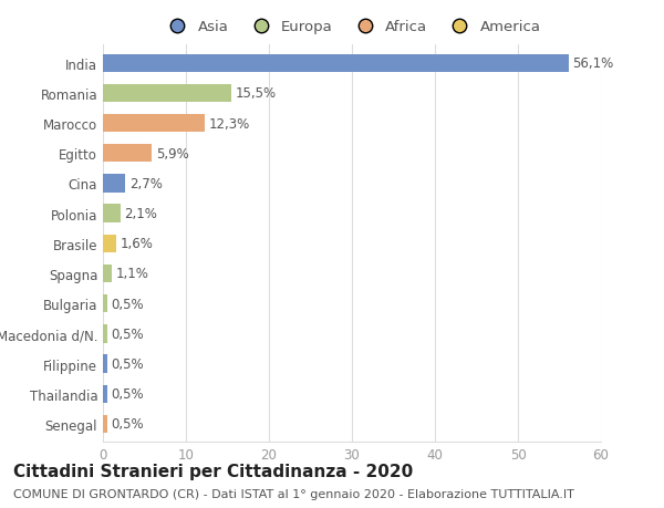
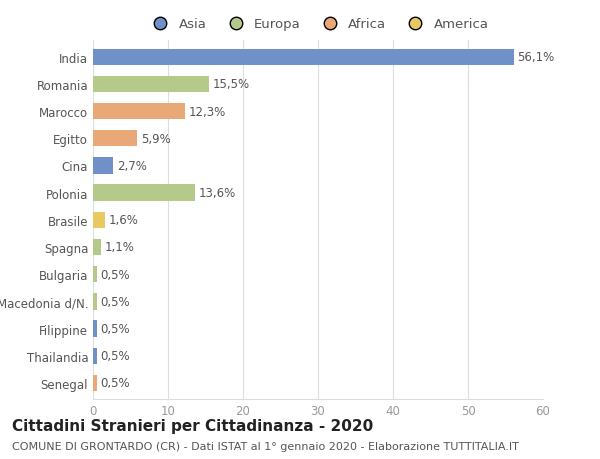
Polonia: 2,1% -> 13,6%
